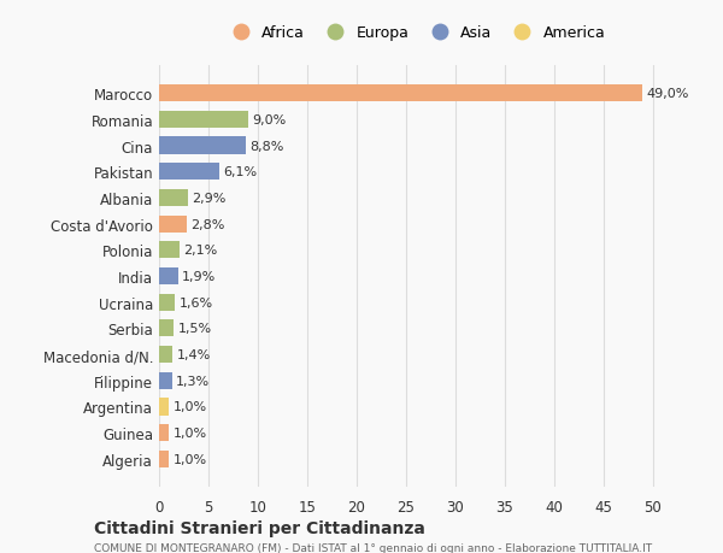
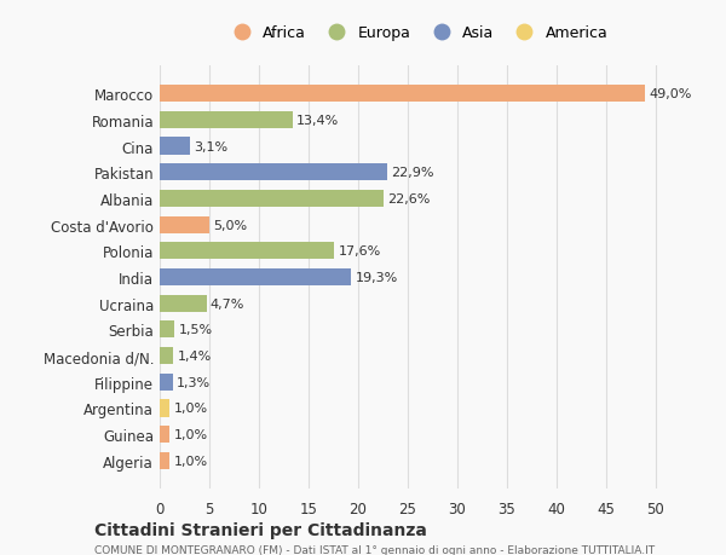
Romania: 9,0% -> 13,4%
Cina: 8,8% -> 3,1%
Pakistan: 6,1% -> 22,9%
Albania: 2,9% -> 22,6%
Costa d'Avorio: 2,8% -> 5,0%
Polonia: 2,1% -> 17,6%
India: 1,9% -> 19,3%
Ucraina: 1,6% -> 4,7%
